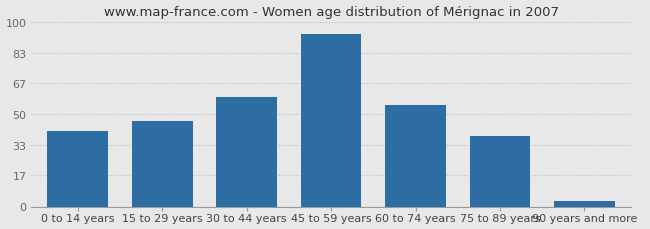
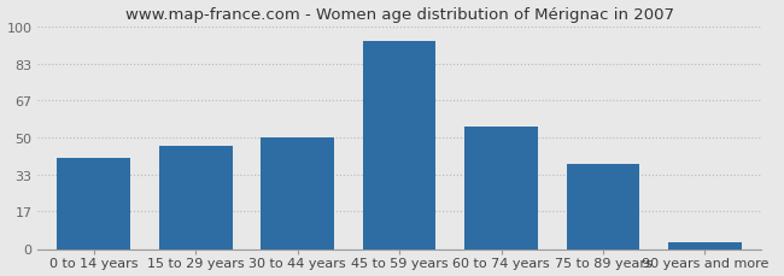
30 to 44 years: 59 -> 50
